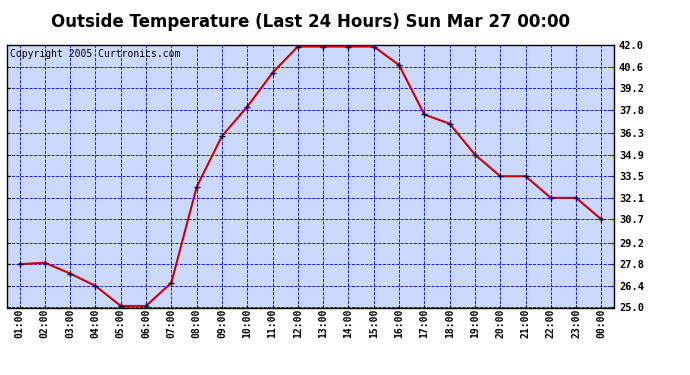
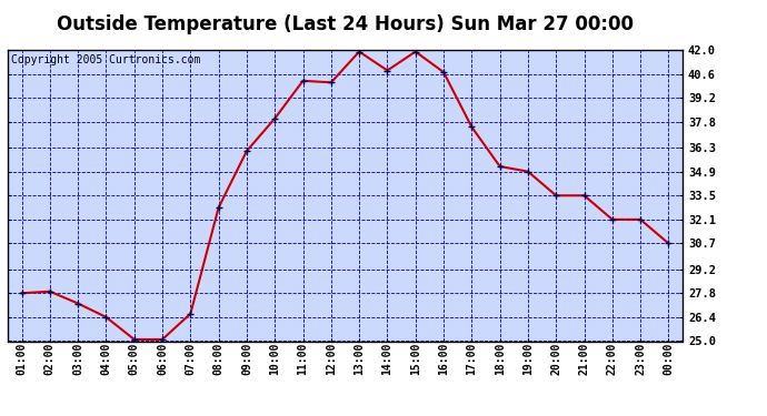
12:00: 41.9 -> 40.1
14:00: 41.9 -> 40.8
18:00: 36.9 -> 35.2
